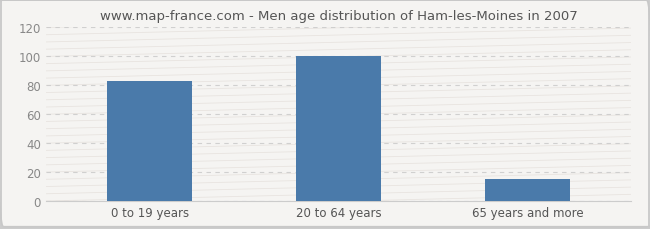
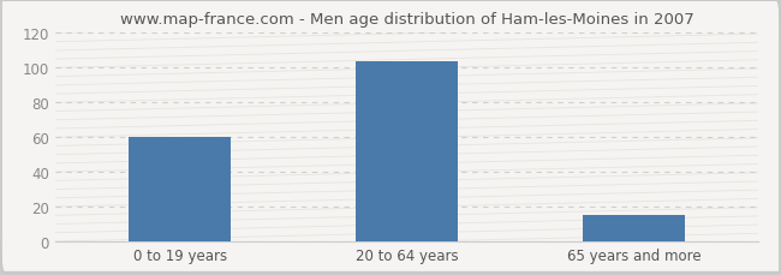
0 to 19 years: 83 -> 60
20 to 64 years: 100 -> 104
